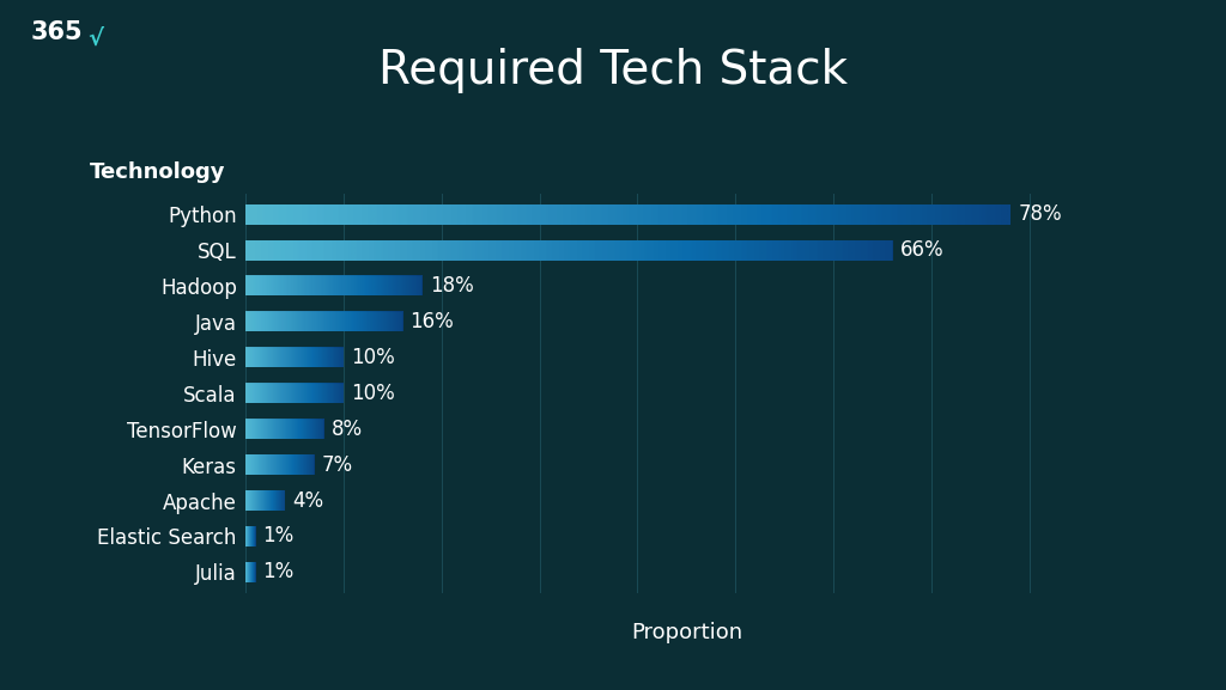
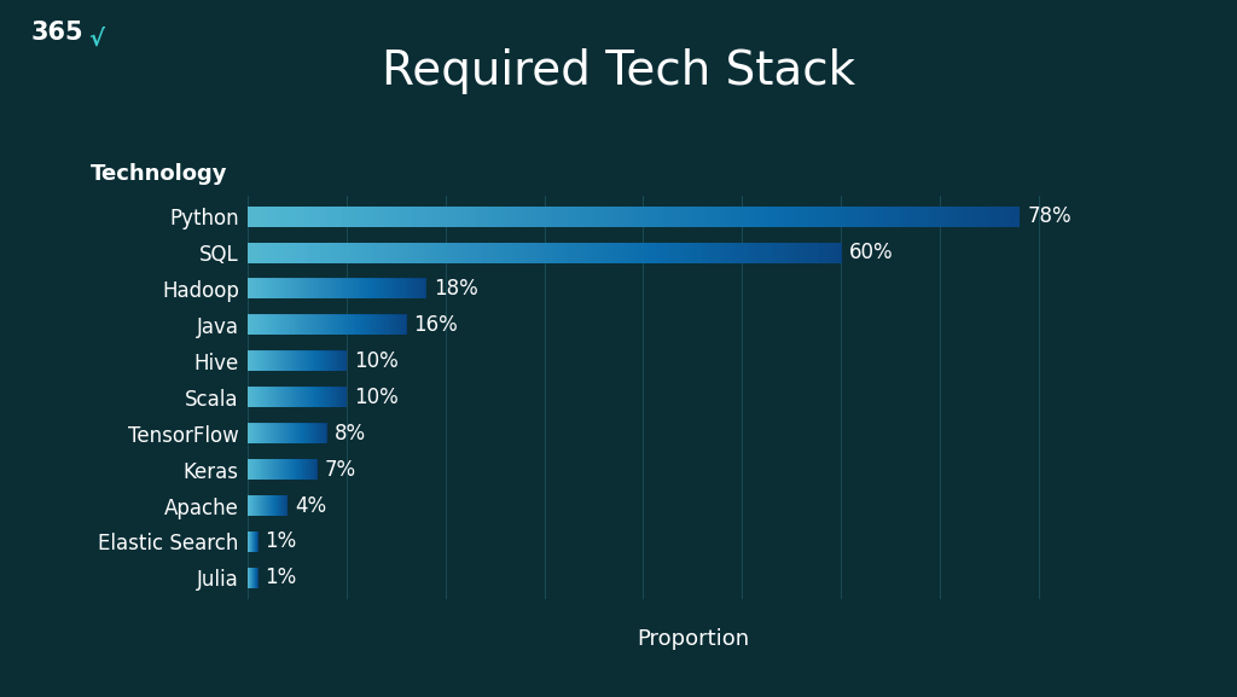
SQL: 66% -> 60%
